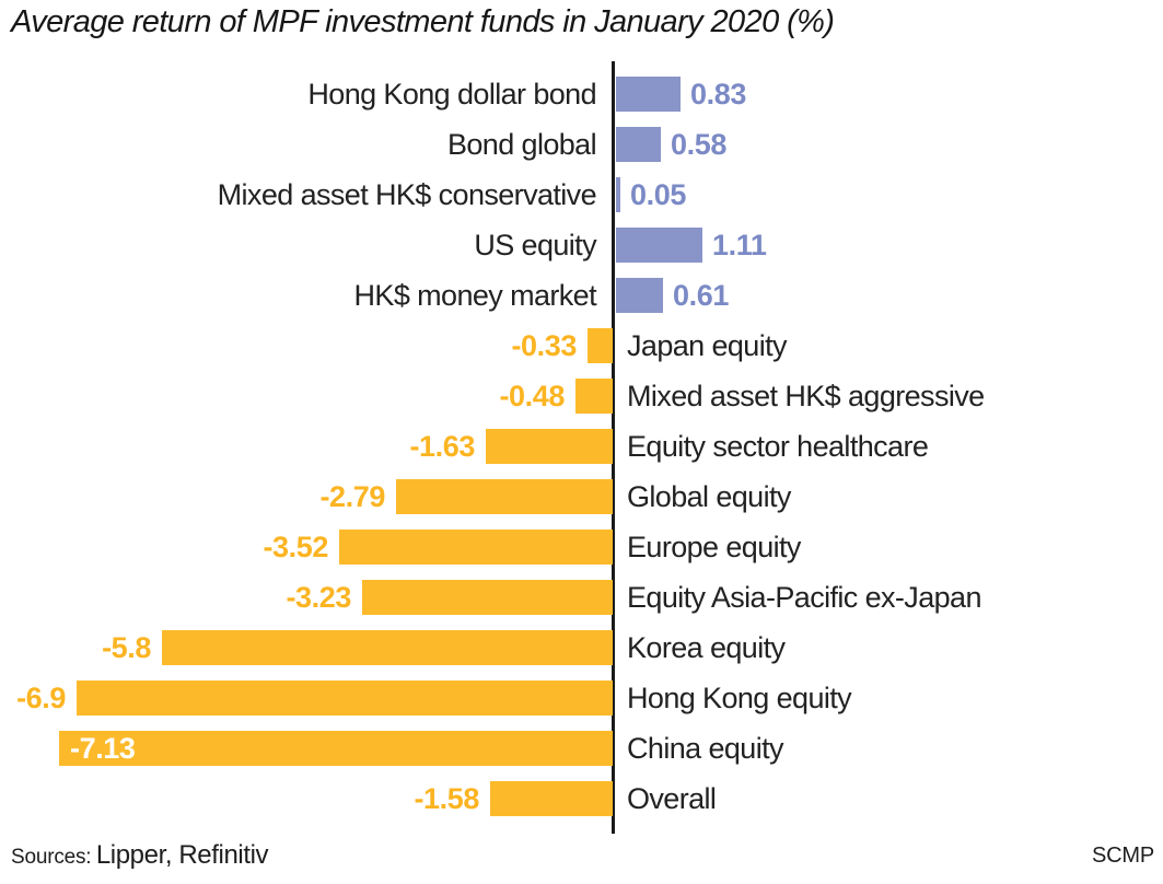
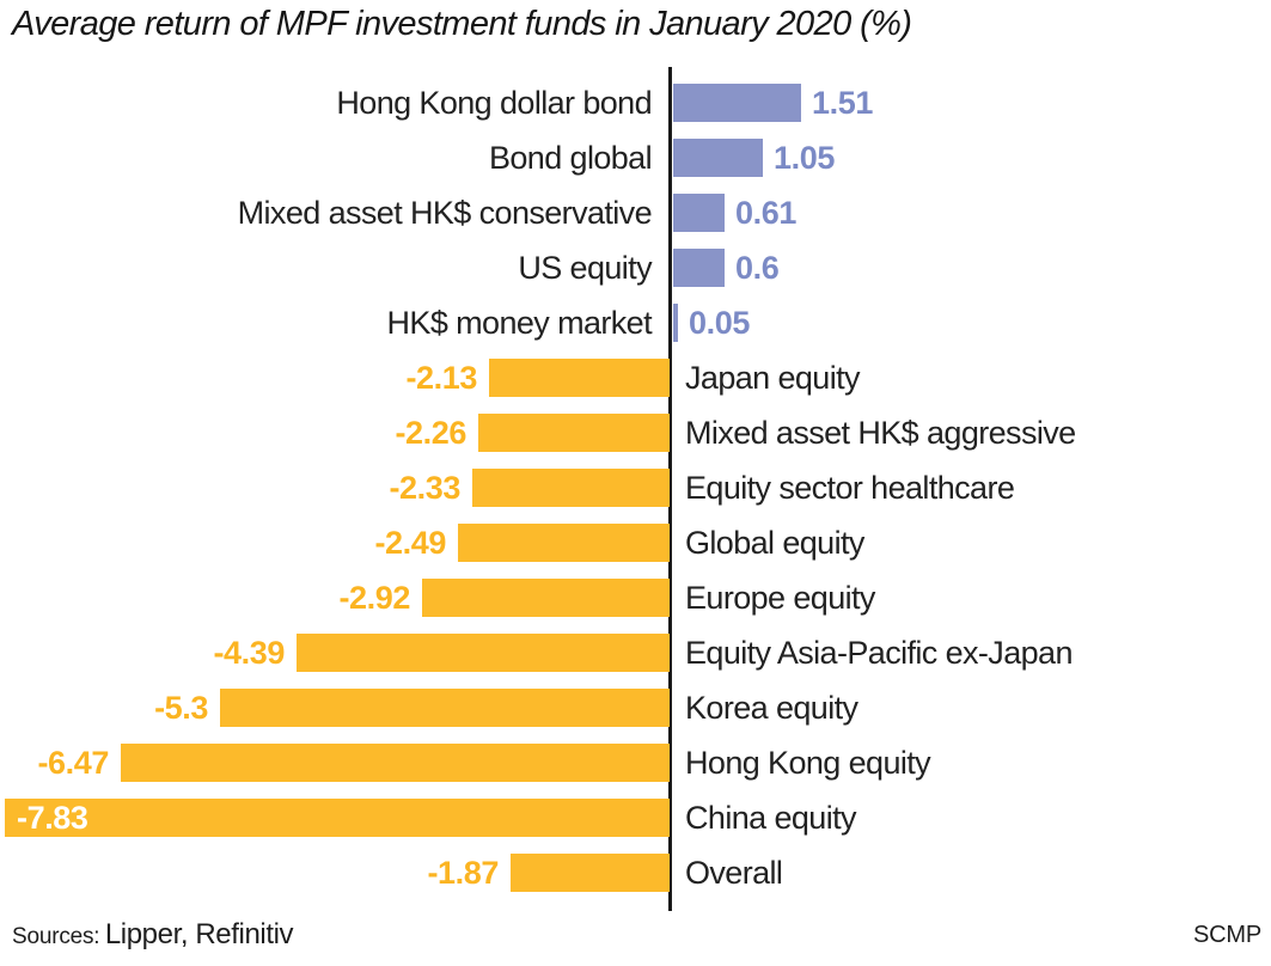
Hong Kong dollar bond: 0.83 -> 1.51
Bond global: 0.58 -> 1.05
Mixed asset HK$ conservative: 0.05 -> 0.61
US equity: 1.11 -> 0.6
HK$ money market: 0.61 -> 0.05
Japan equity: -0.33 -> -2.13
Mixed asset HK$ aggressive: -0.48 -> -2.26
Equity sector healthcare: -1.63 -> -2.33
Global equity: -2.79 -> -2.49
Europe equity: -3.52 -> -2.92
Equity Asia-Pacific ex-Japan: -3.23 -> -4.39
Korea equity: -5.8 -> -5.3
Hong Kong equity: -6.9 -> -6.47
China equity: -7.13 -> -7.83
Overall: -1.58 -> -1.87
